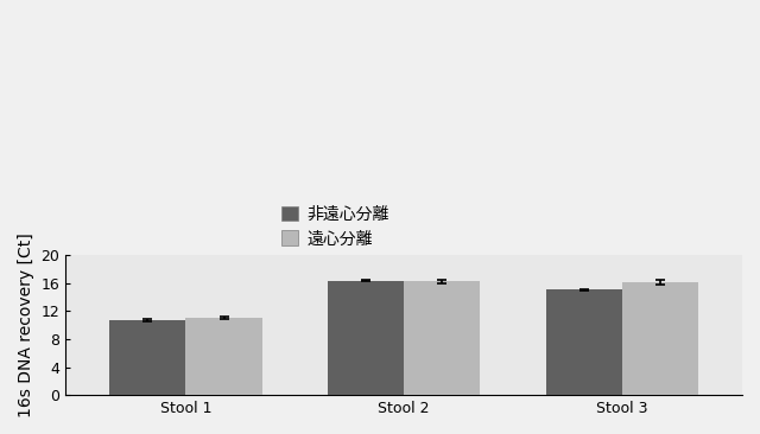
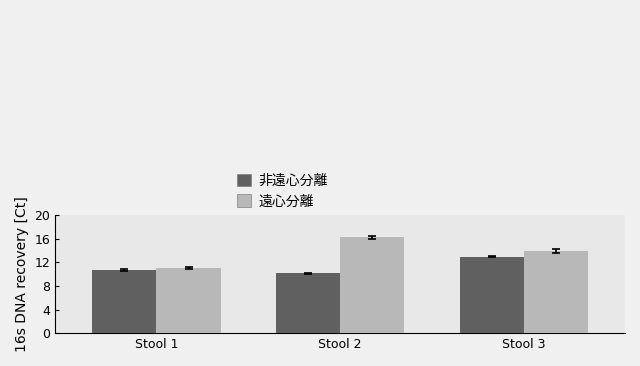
非遠心分離/Stool 2: 16.4 -> 10.2
非遠心分離/Stool 3: 15.1 -> 13.0
遠心分離/Stool 3: 16.2 -> 14.0
